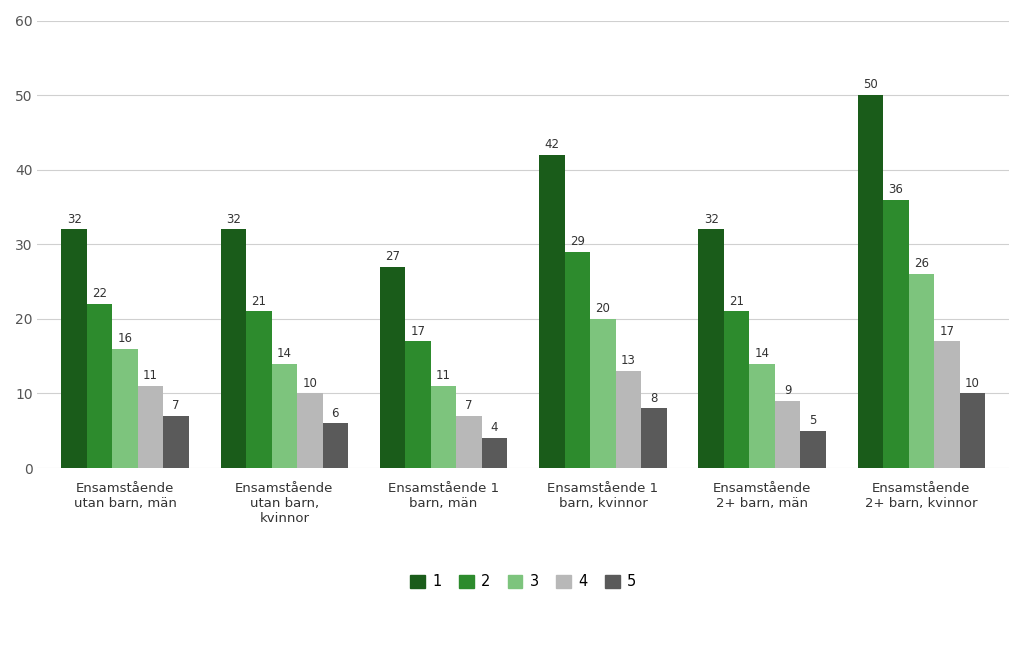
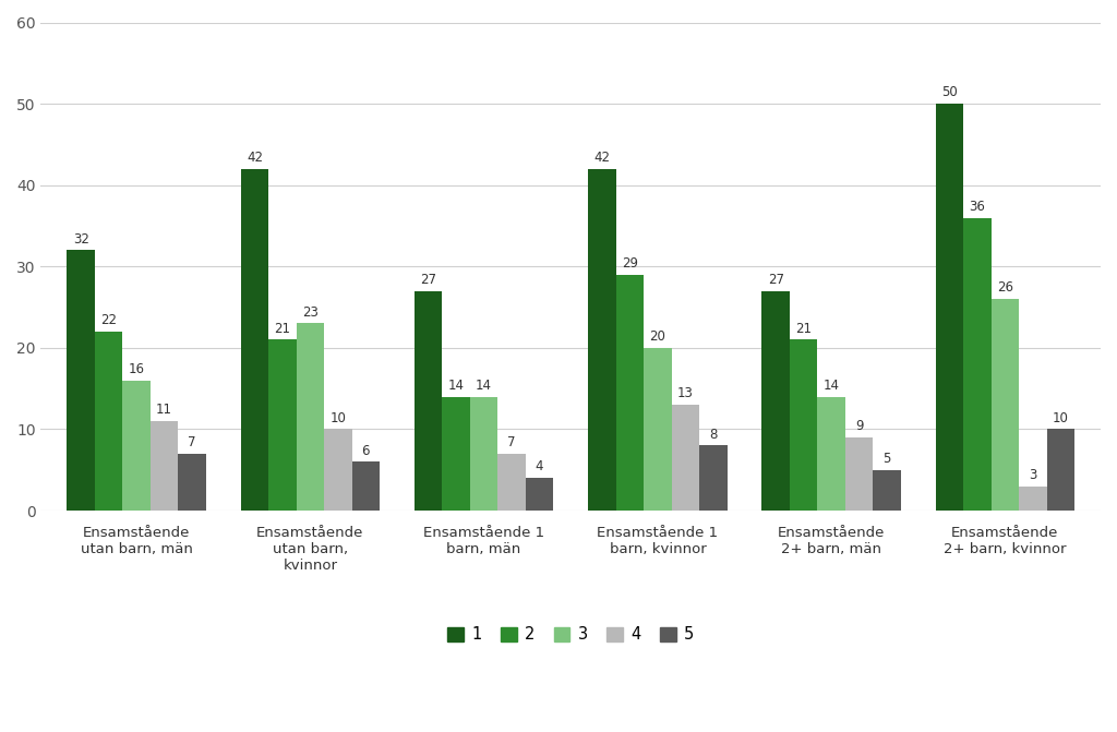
1/Ensamstående utan barn, kvinnor: 32 -> 42
3/Ensamstående utan barn, kvinnor: 14 -> 23
2/Ensamstående 1 barn, män: 17 -> 14
3/Ensamstående 1 barn, män: 11 -> 14
1/Ensamstående 2+ barn, män: 32 -> 27
4/Ensamstående 2+ barn, kvinnor: 17 -> 3
